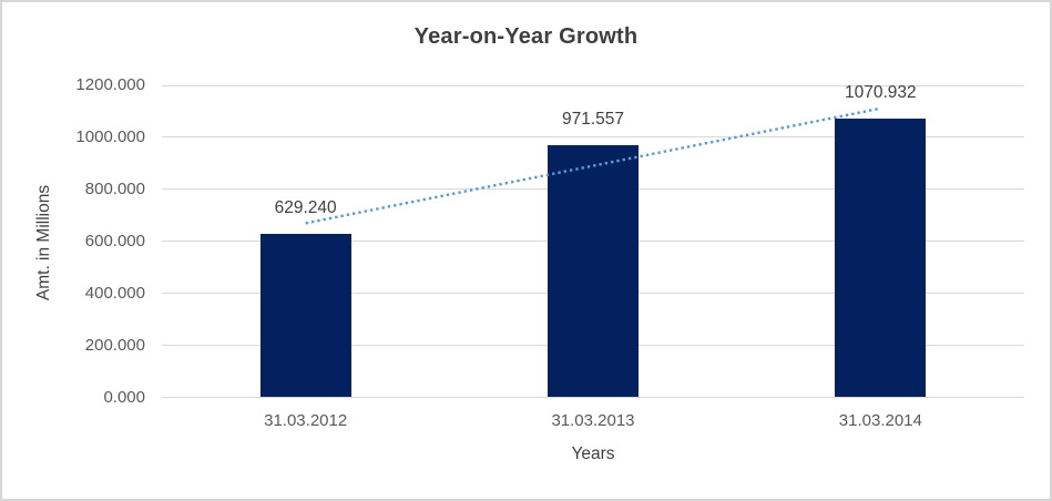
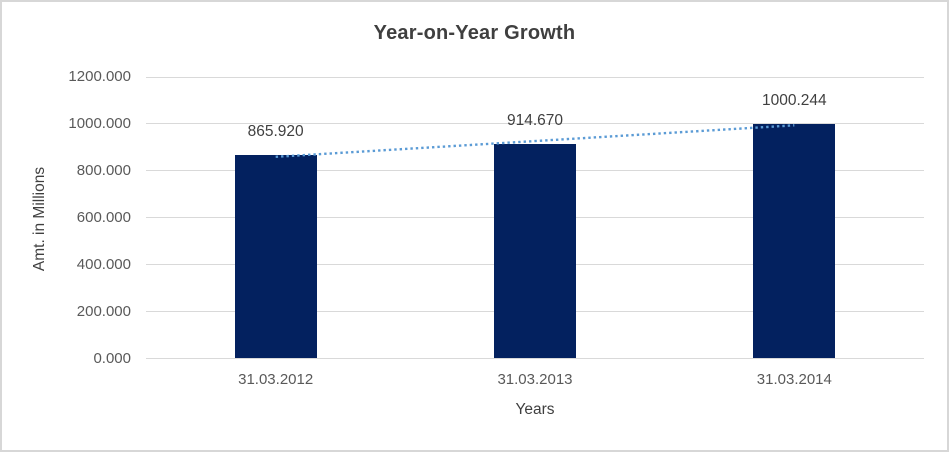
31.03.2012: 629.240 -> 865.920
31.03.2013: 971.557 -> 914.670
31.03.2014: 1070.932 -> 1000.244
